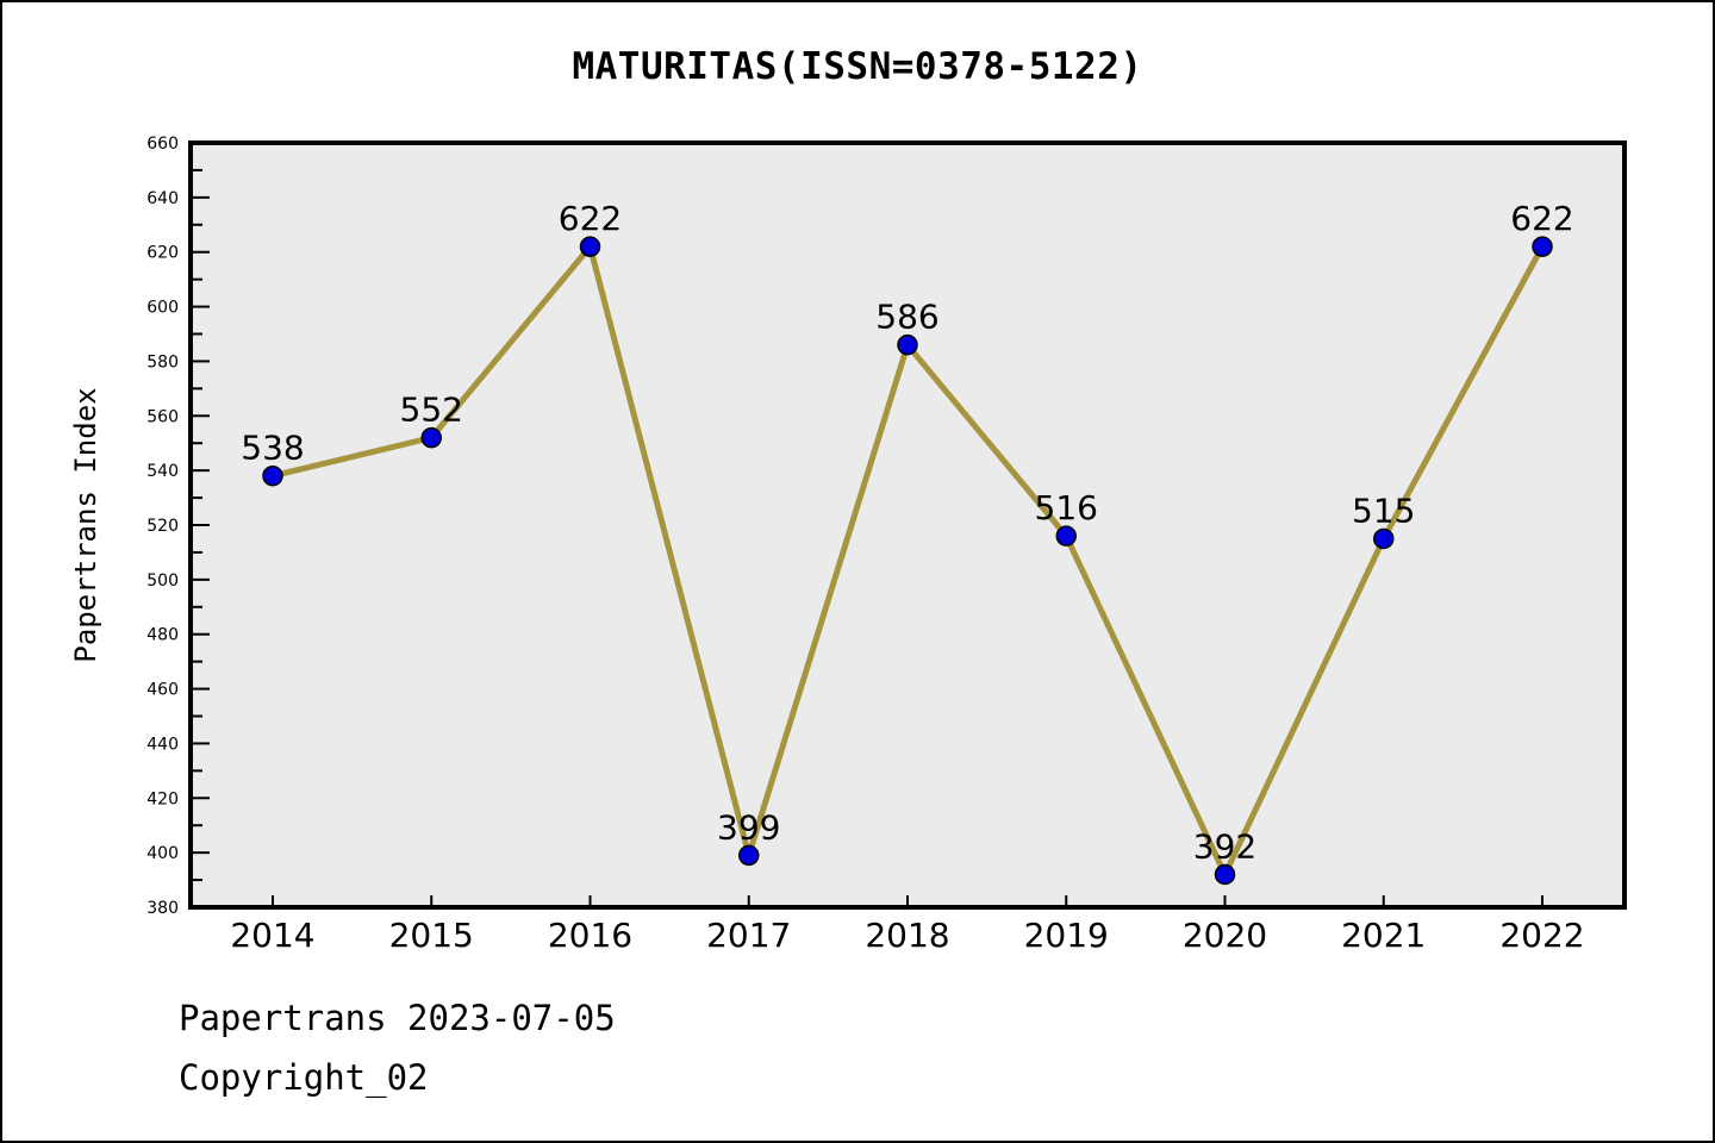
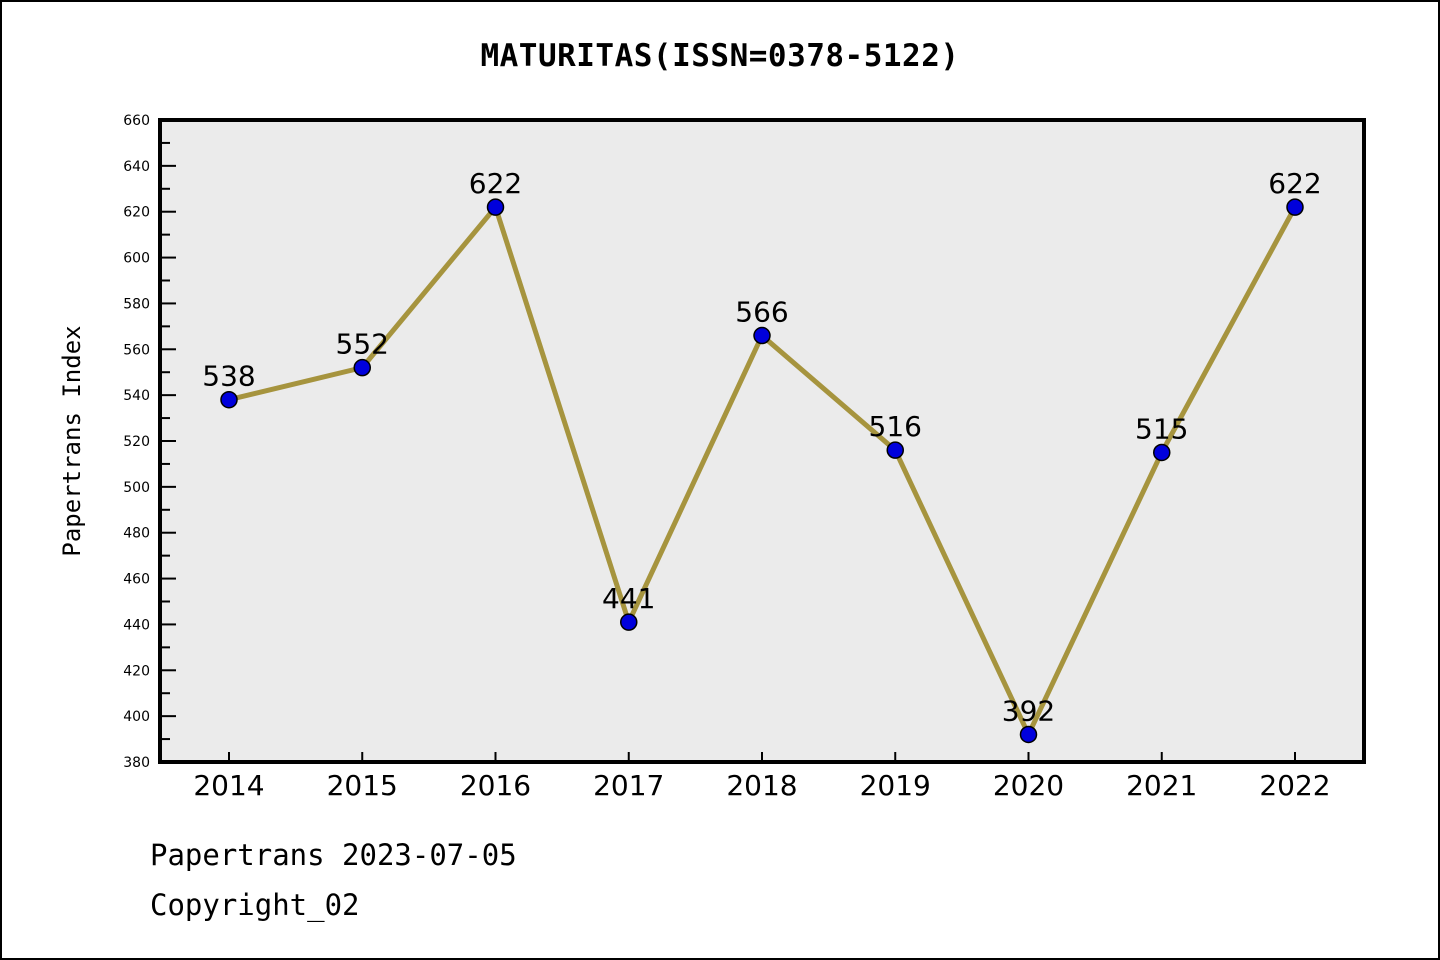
2017: 399 -> 441
2018: 586 -> 566
